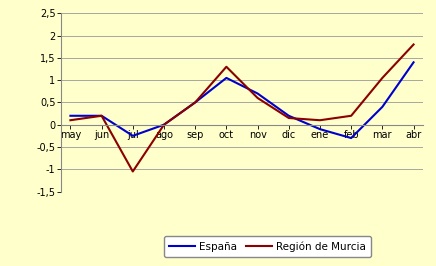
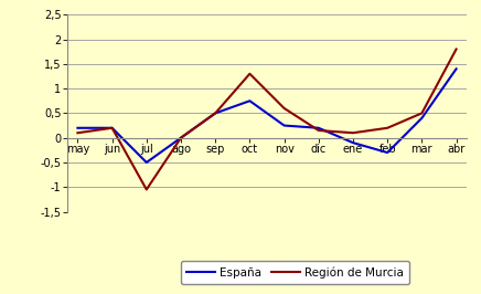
España/jul: -0,25 -> -0,50
España/oct: 1,05 -> 0,75
España/nov: 0,70 -> 0,25
Región de Murcia/mar: 1,05 -> 0,50
